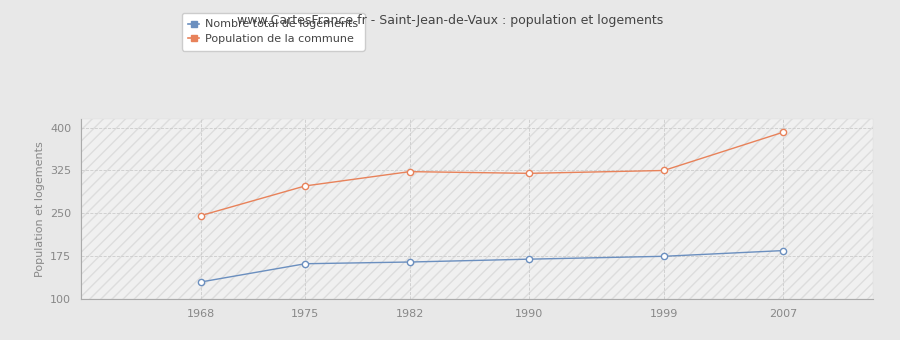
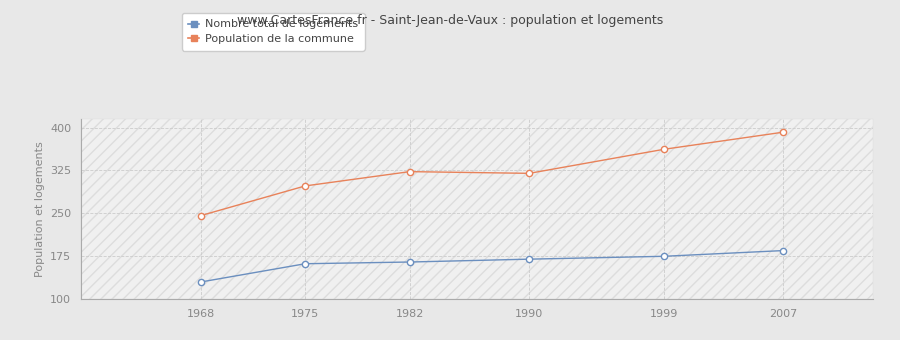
Population de la commune/1999: 325 -> 362
